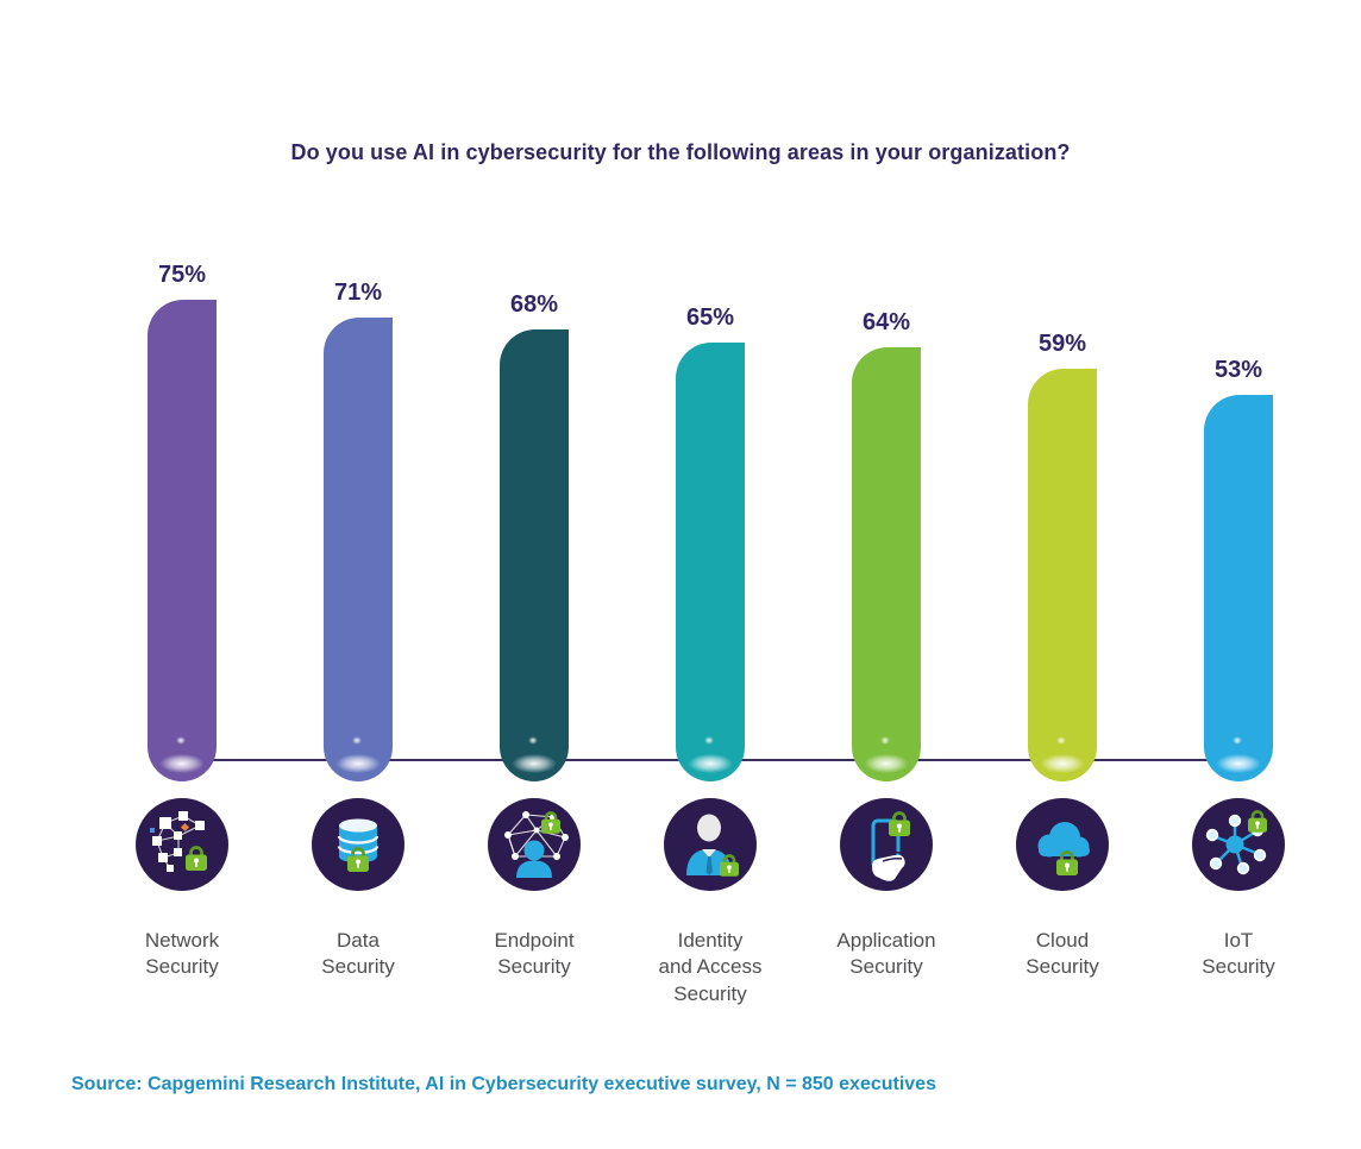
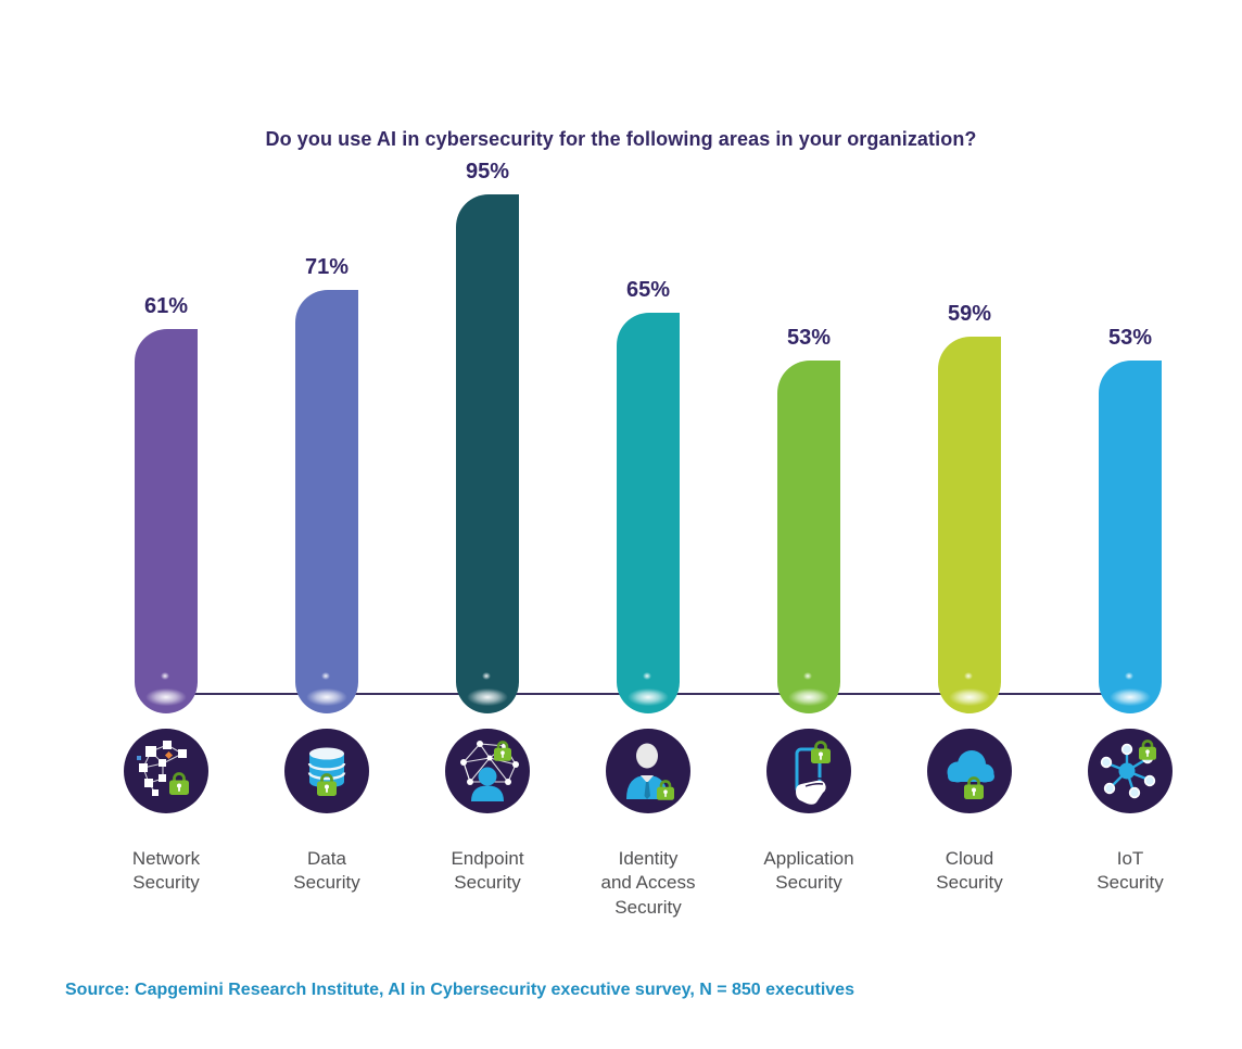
Network Security: 75% -> 61%
Endpoint Security: 68% -> 95%
Application Security: 64% -> 53%
